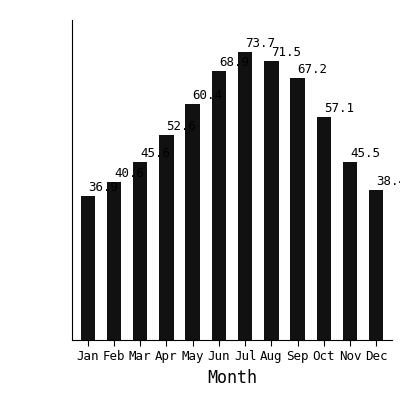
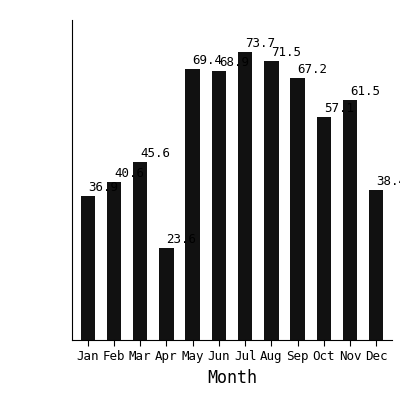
Apr: 52.6 -> 23.6
May: 60.4 -> 69.4
Nov: 45.5 -> 61.5
